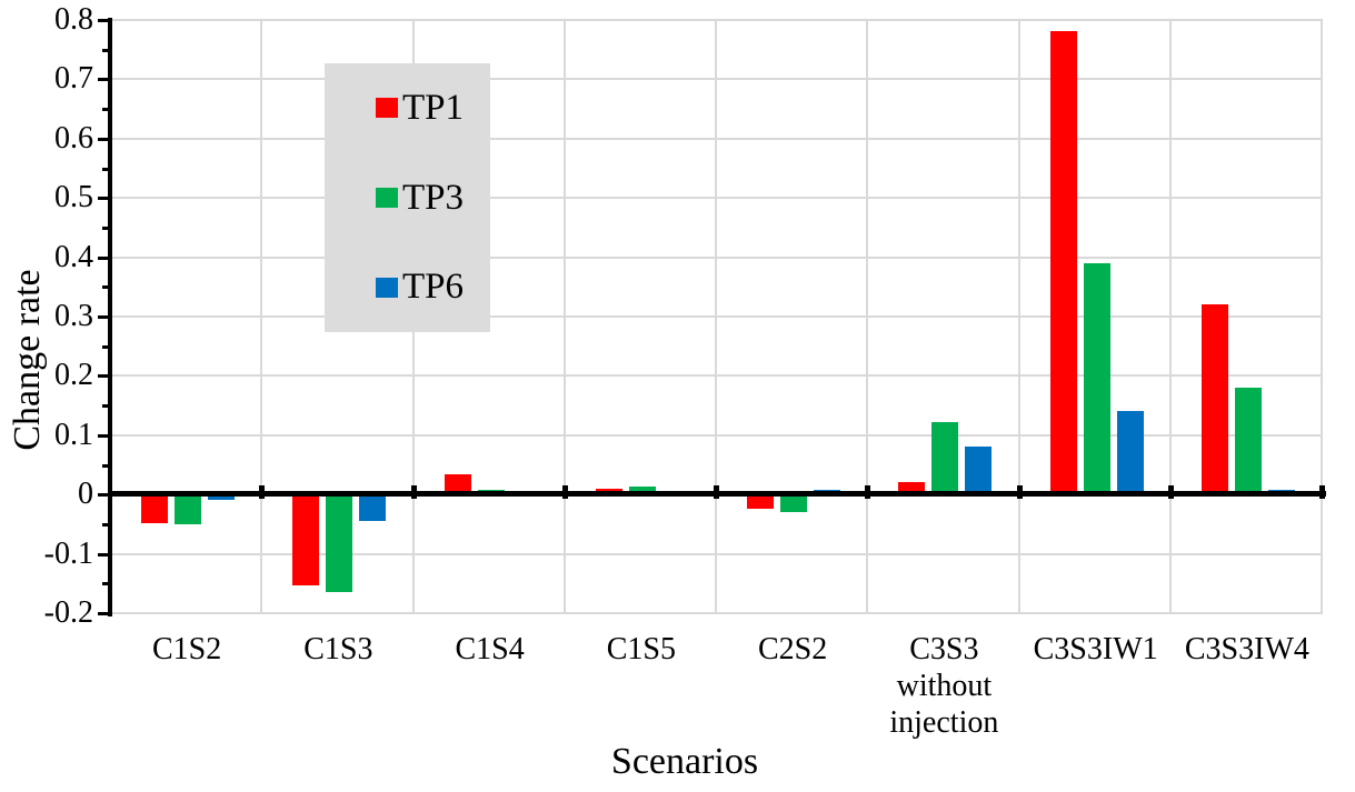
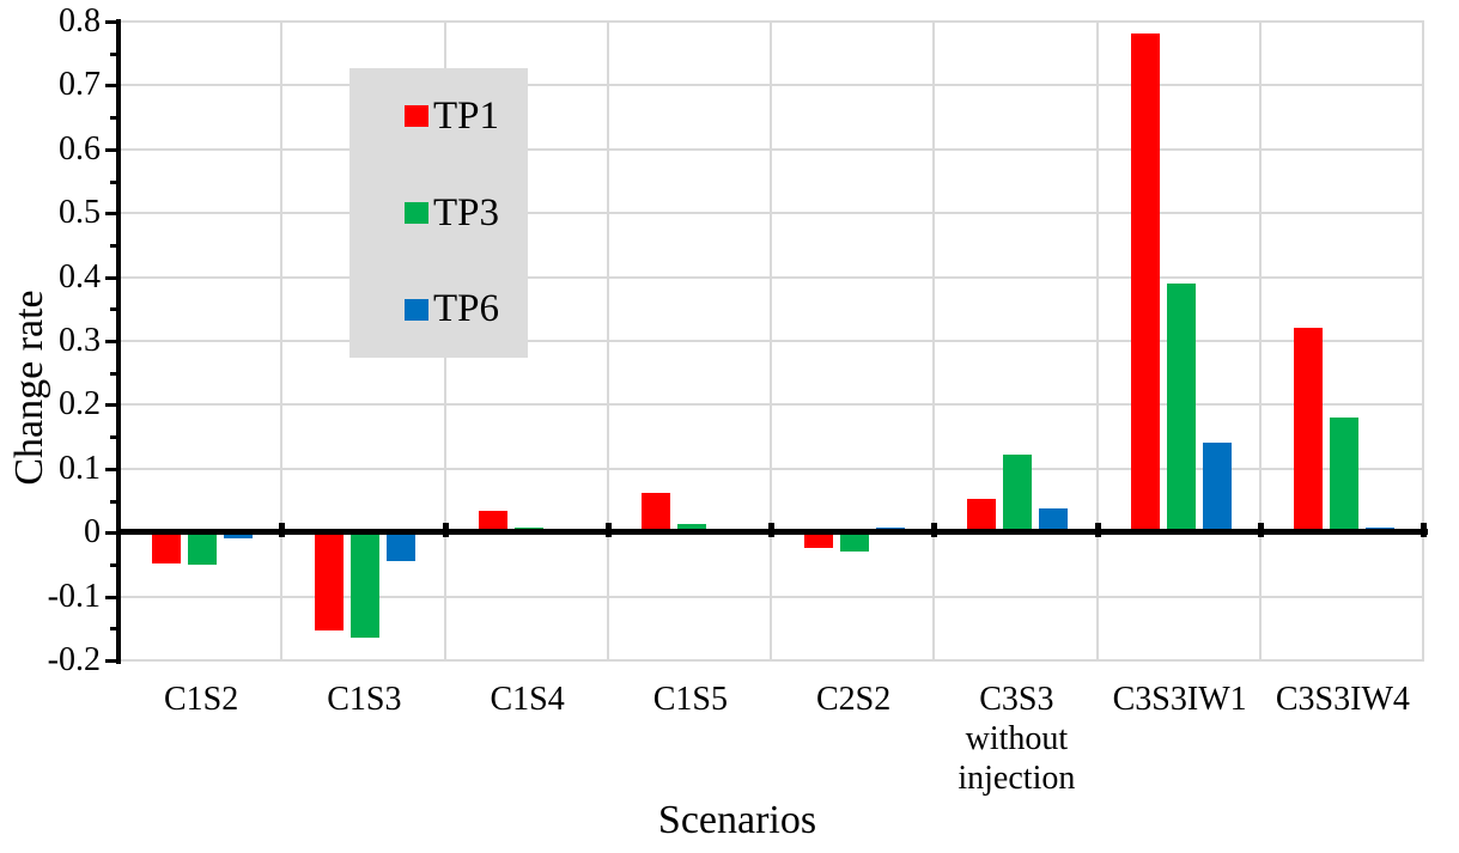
TP1/C1S5: 0.01 -> 0.06
TP1/C3S3 without injection: 0.02 -> 0.05
TP6/C3S3 without injection: 0.08 -> 0.04
